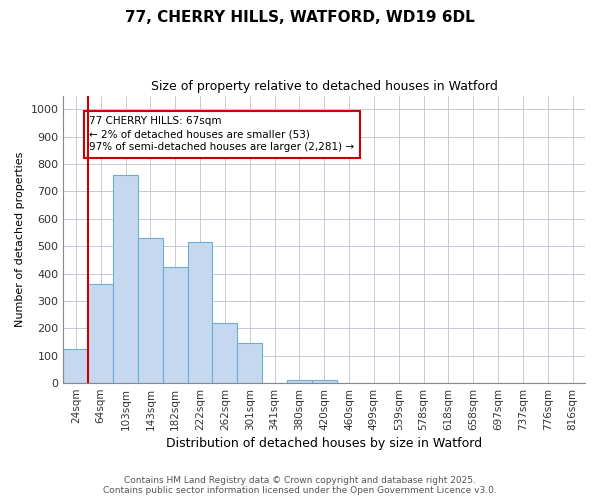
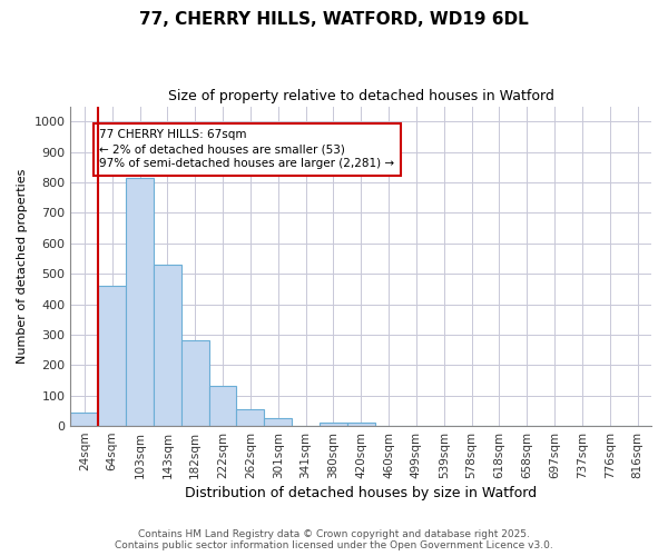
24sqm: 125 -> 45
64sqm: 360 -> 460
103sqm: 760 -> 815
182sqm: 425 -> 280
222sqm: 515 -> 130
262sqm: 220 -> 55
301sqm: 145 -> 25
